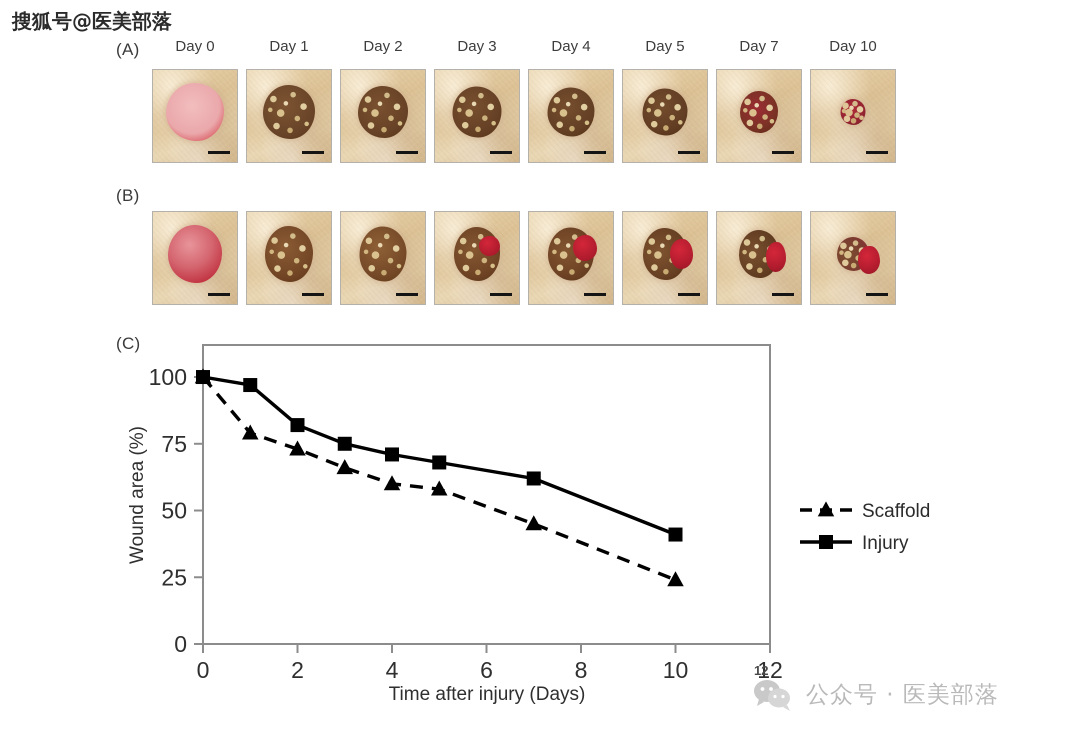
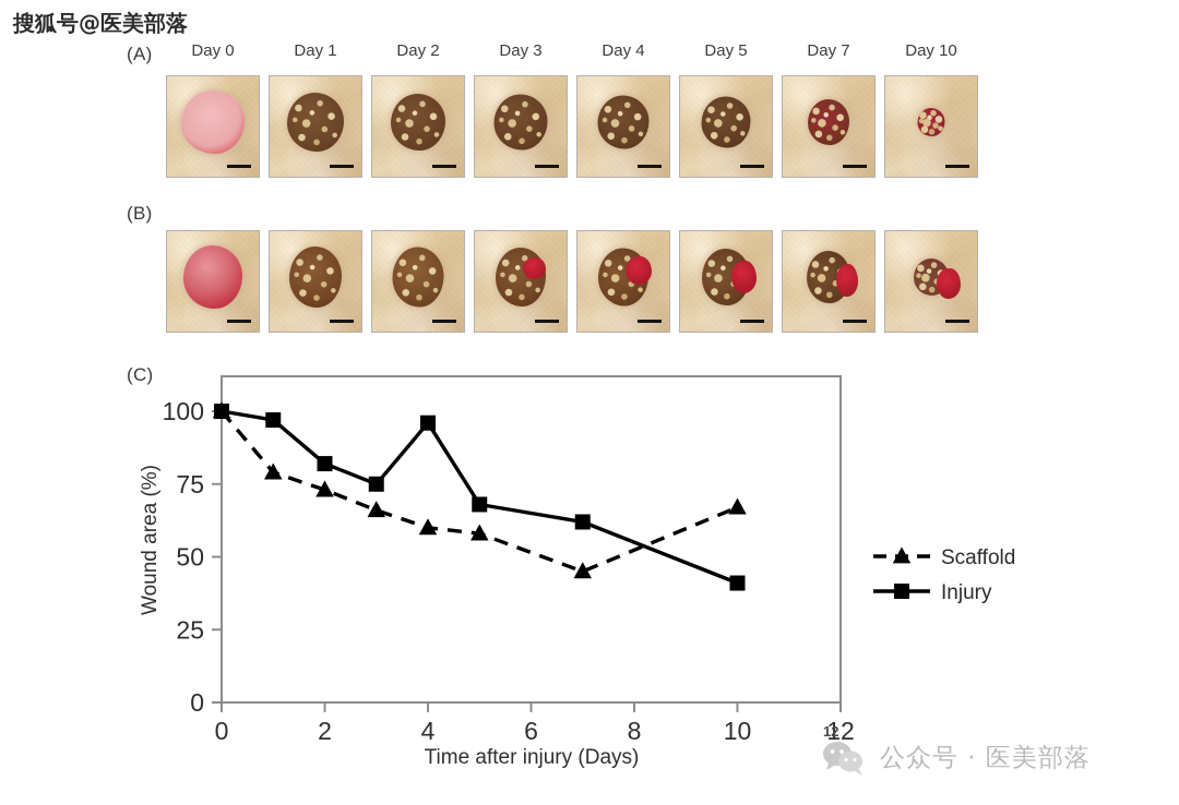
Injury/4: 71 -> 96
Scaffold/10: 24 -> 67
